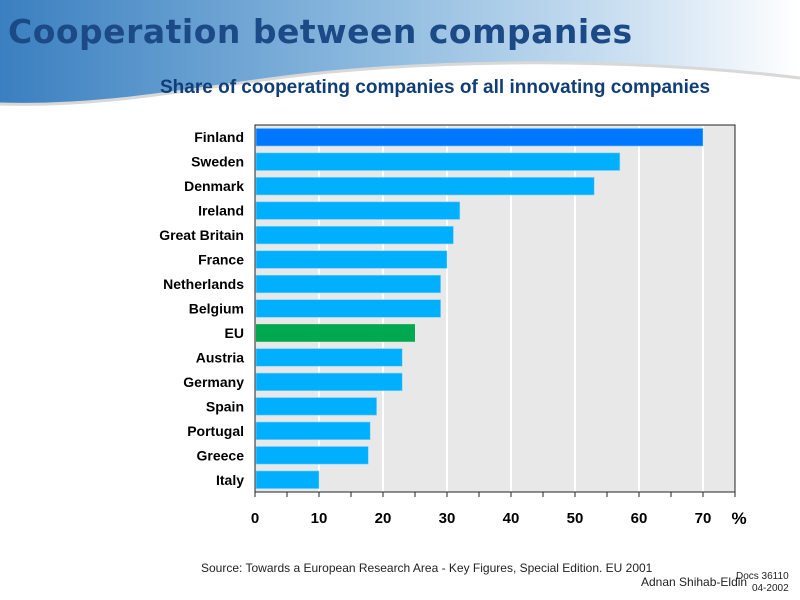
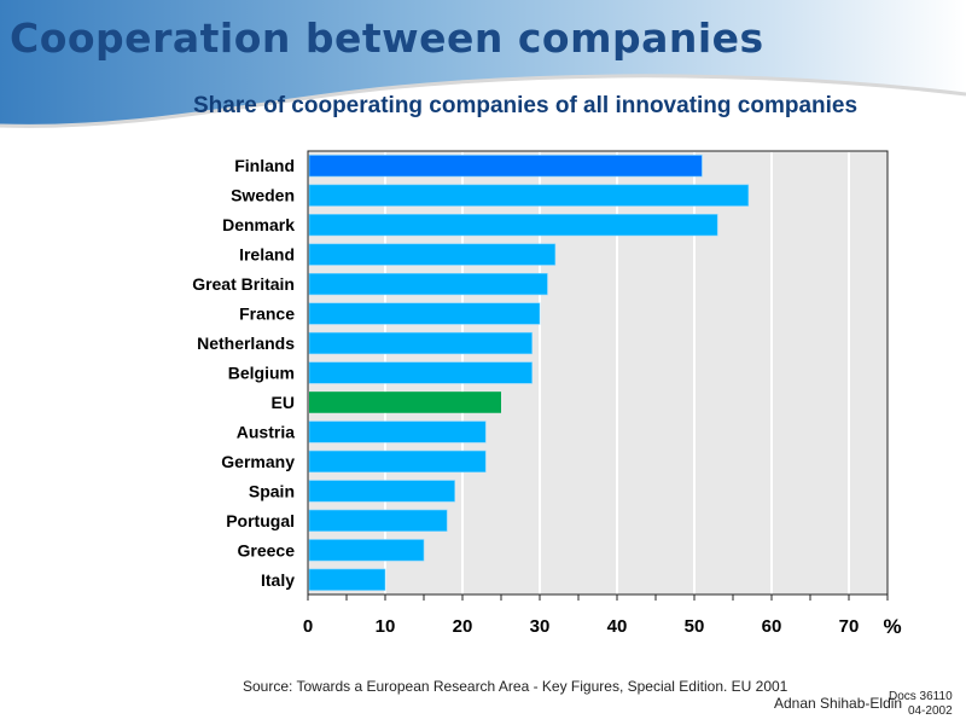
Finland: 70 -> 51
Greece: 18 -> 15
